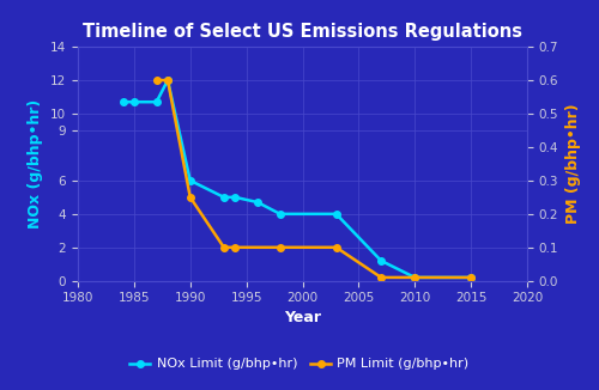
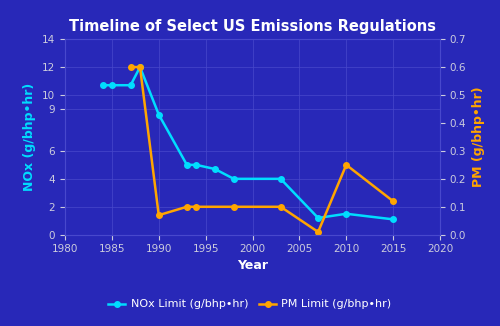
NOx Limit (g/bhp•hr)/1990: 6.0 -> 8.6
PM Limit (g/bhp•hr)/1990: 0.25 -> 0.07
NOx Limit (g/bhp•hr)/2010: 0.2 -> 1.5
PM Limit (g/bhp•hr)/2010: 0.01 -> 0.25
NOx Limit (g/bhp•hr)/2015: 0.2 -> 1.1
PM Limit (g/bhp•hr)/2015: 0.01 -> 0.12
